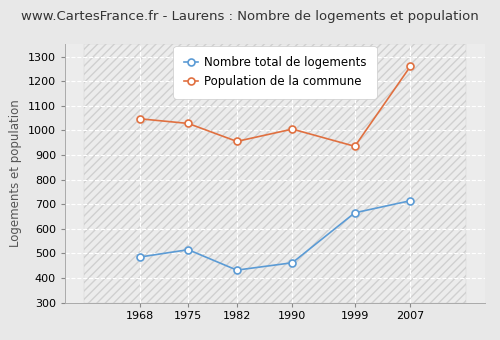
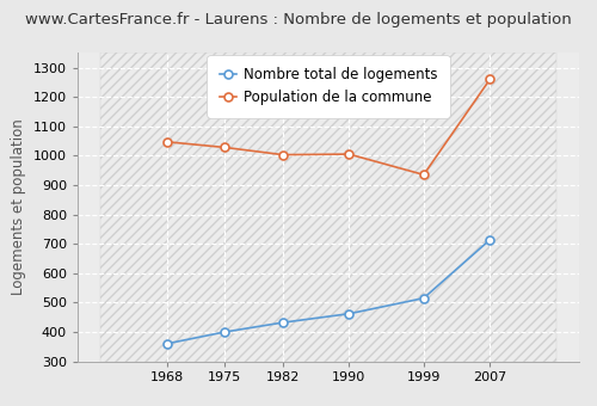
Nombre total de logements/1968: 485 -> 360
Nombre total de logements/1975: 515 -> 400
Population de la commune/1982: 955 -> 1003
Nombre total de logements/1999: 665 -> 515
